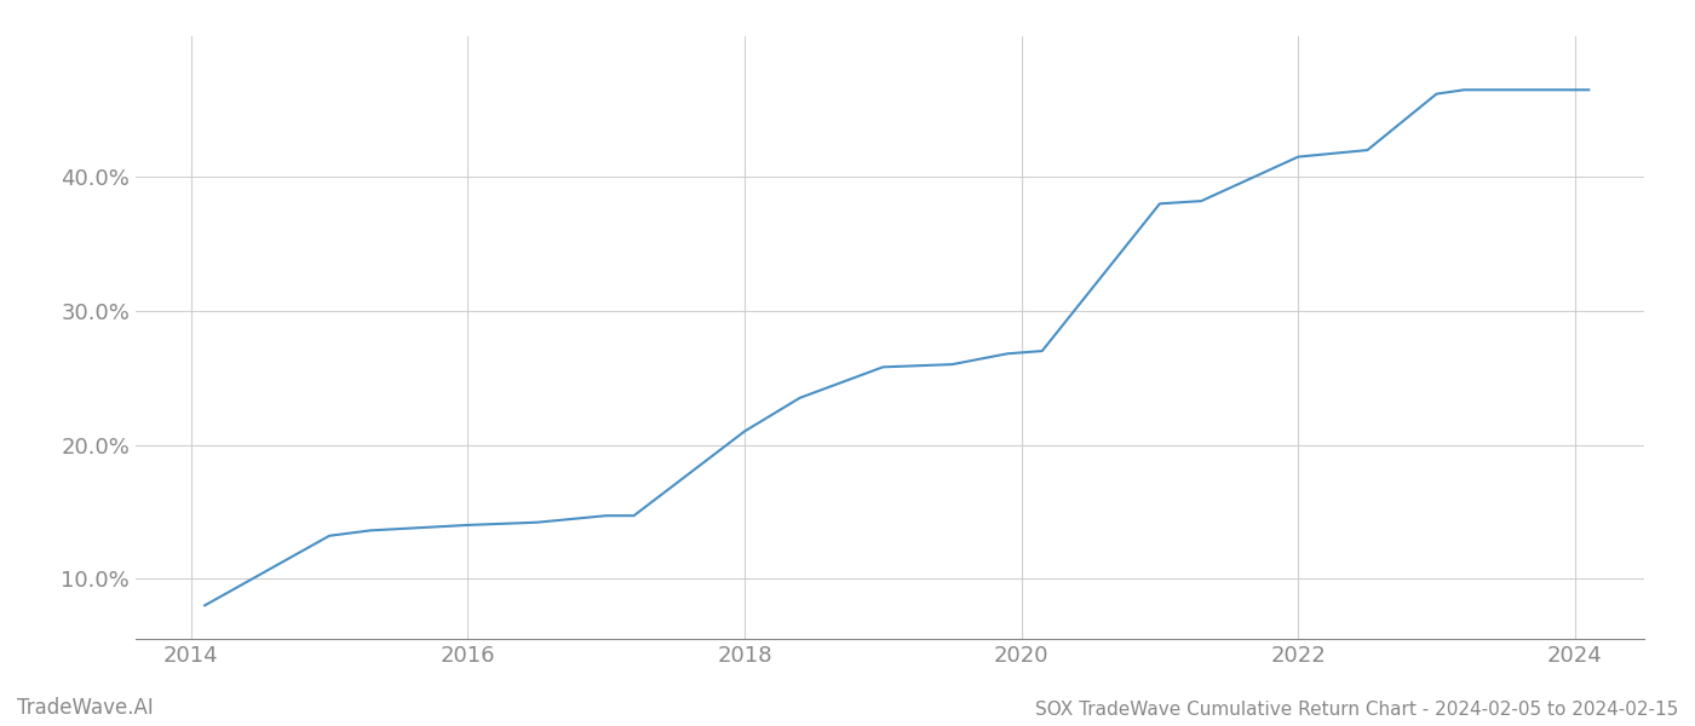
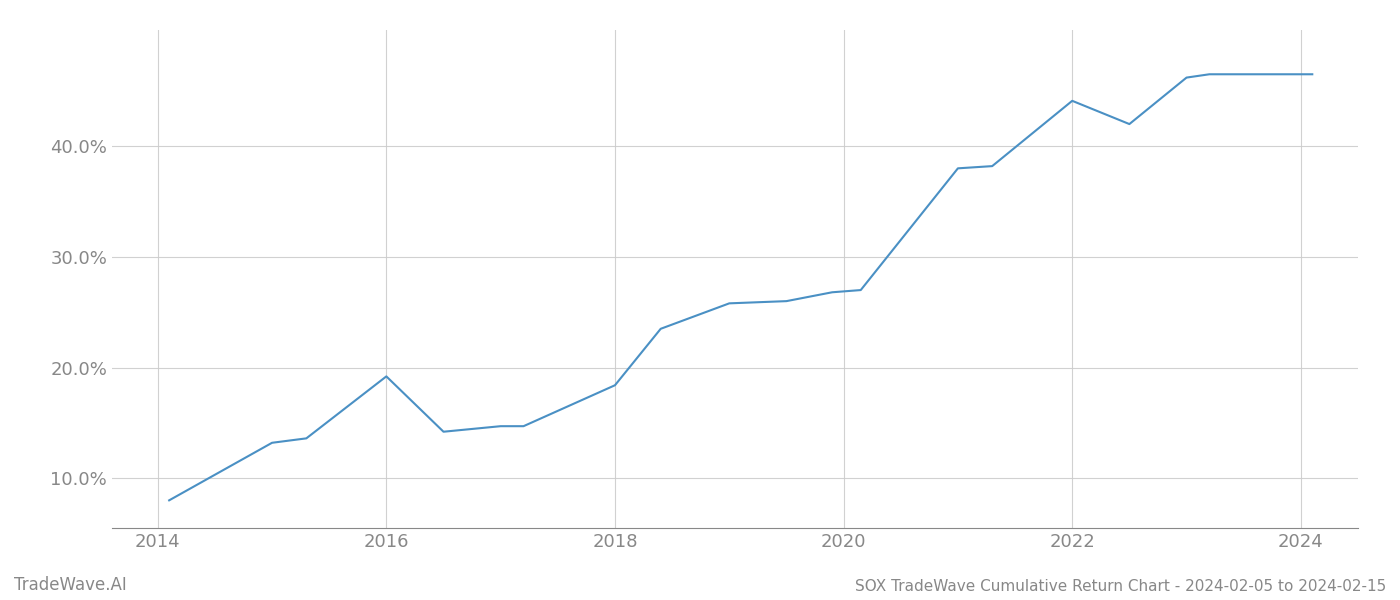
2016: 14.0% -> 19.2%
2018: 21.0% -> 18.4%
2022: 41.5% -> 44.1%
